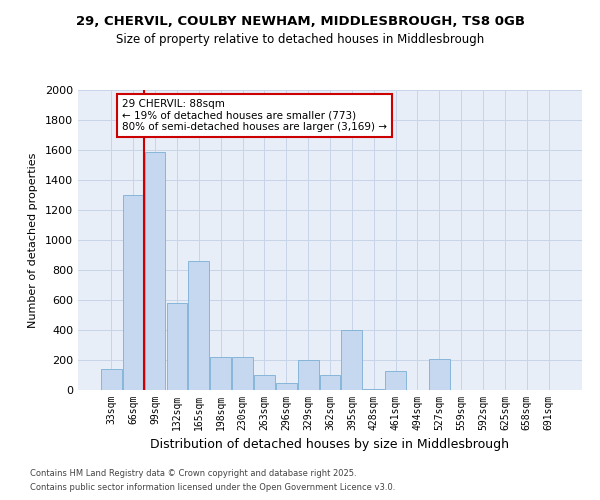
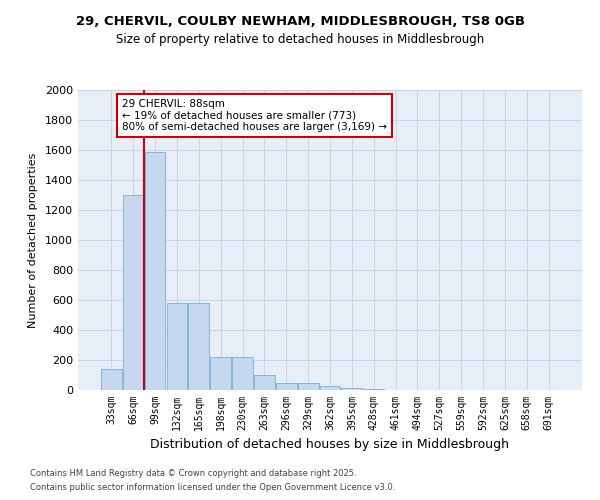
165sqm: 860 -> 580
329sqm: 200 -> 50
362sqm: 100 -> 20
395sqm: 400 -> 20
461sqm: 130 -> 0
527sqm: 210 -> 0
